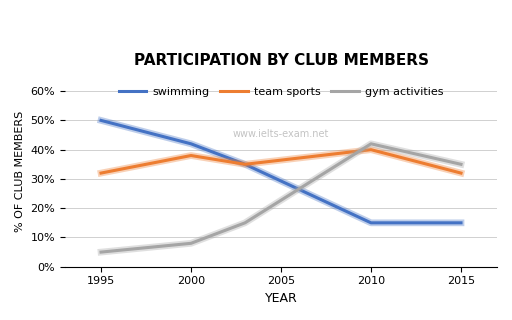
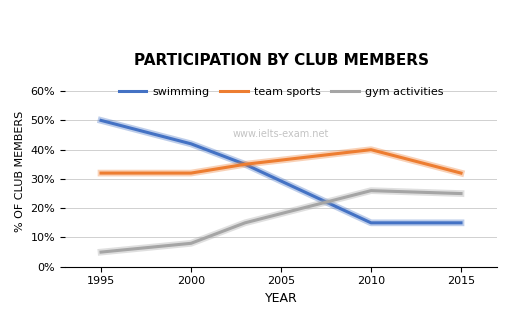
team sports/2000: 38% -> 32%
gym activities/2010: 42% -> 26%
gym activities/2015: 35% -> 25%
